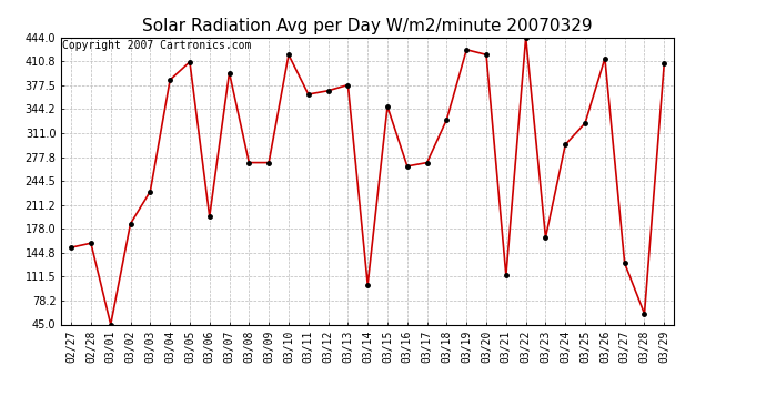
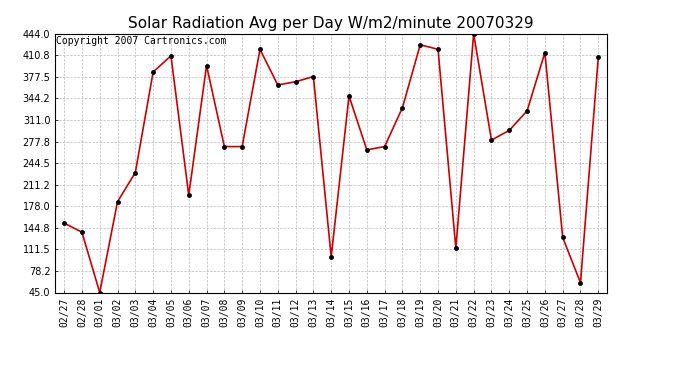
02/28: 158 -> 138
03/23: 166 -> 280
